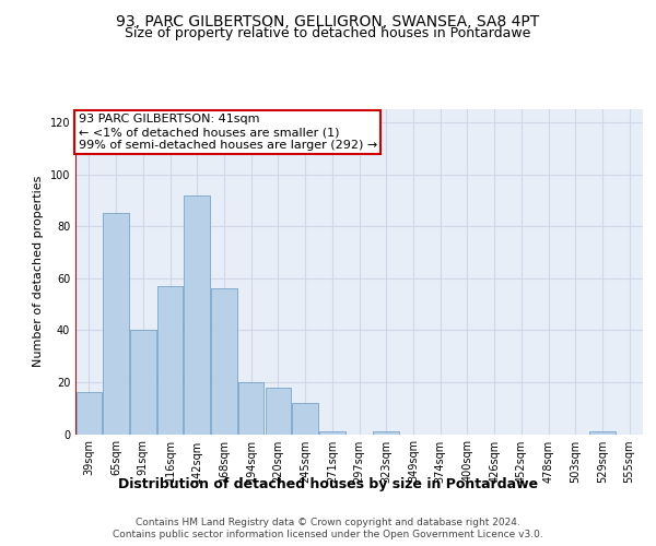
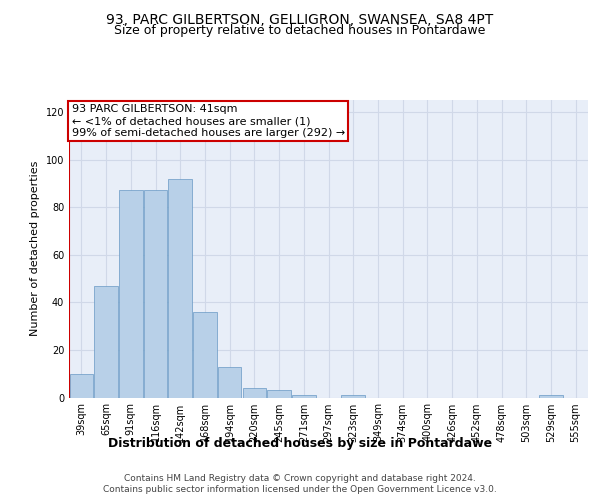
39sqm: 16 -> 10
65sqm: 85 -> 47
91sqm: 40 -> 87
116sqm: 57 -> 87
168sqm: 56 -> 36
194sqm: 20 -> 13
220sqm: 18 -> 4
245sqm: 12 -> 3
